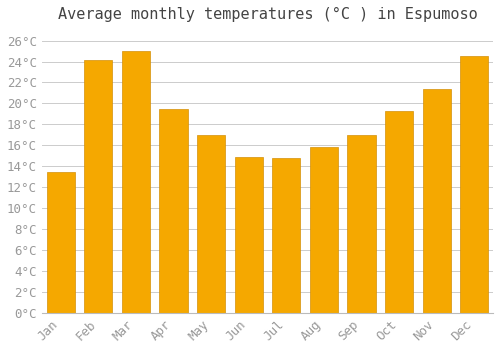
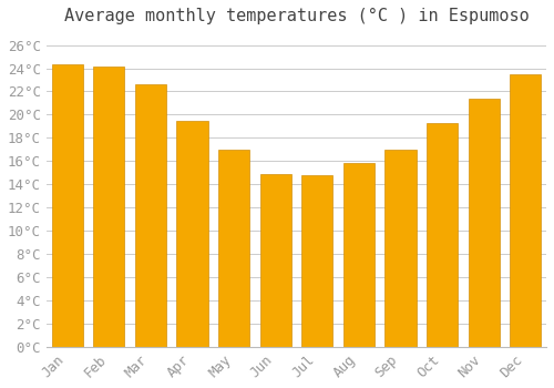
Jan: 13.5°C -> 24.3°C
Mar: 25.0°C -> 22.6°C
Dec: 24.5°C -> 23.5°C
